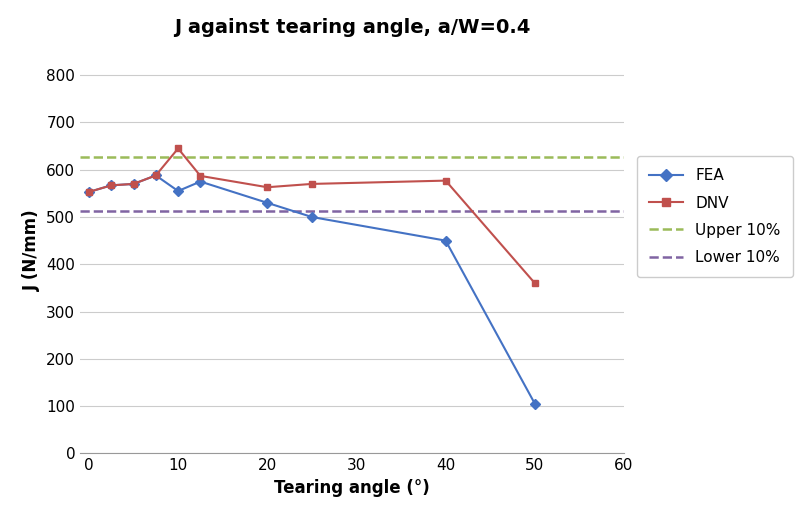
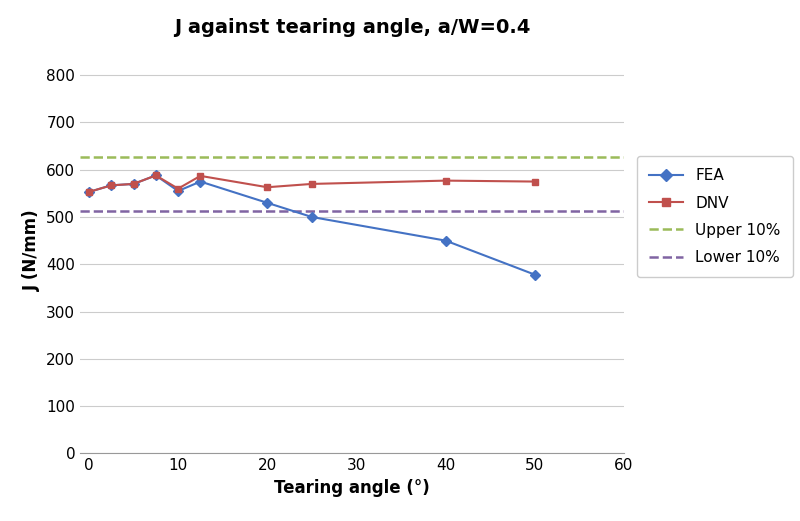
DNV/10: 645 -> 560
FEA/50: 105 -> 378
DNV/50: 360 -> 575
